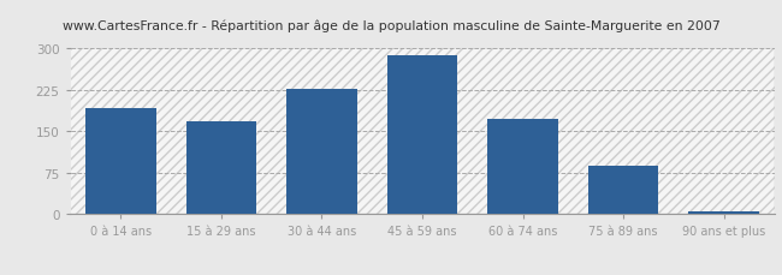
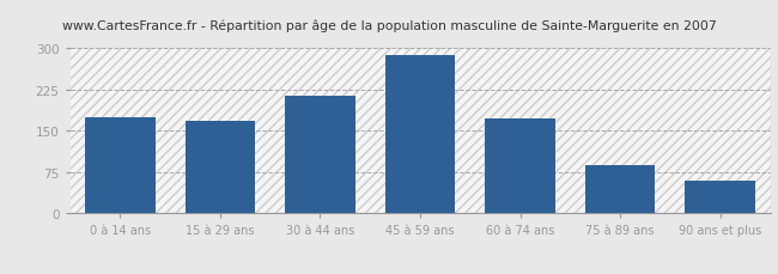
0 à 14 ans: 193 -> 175
30 à 44 ans: 226 -> 215
90 ans et plus: 5 -> 60
